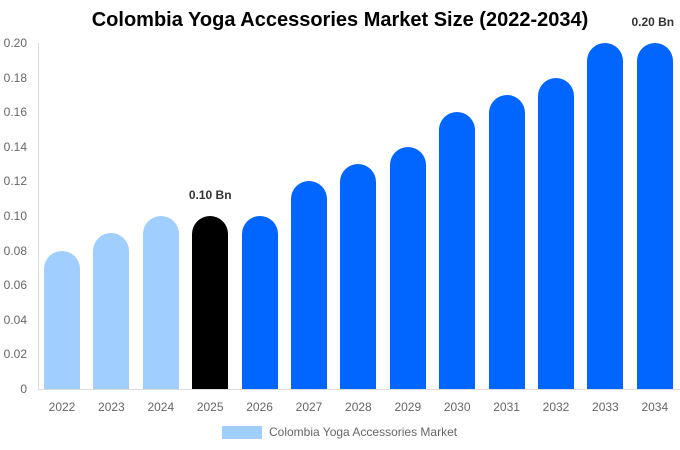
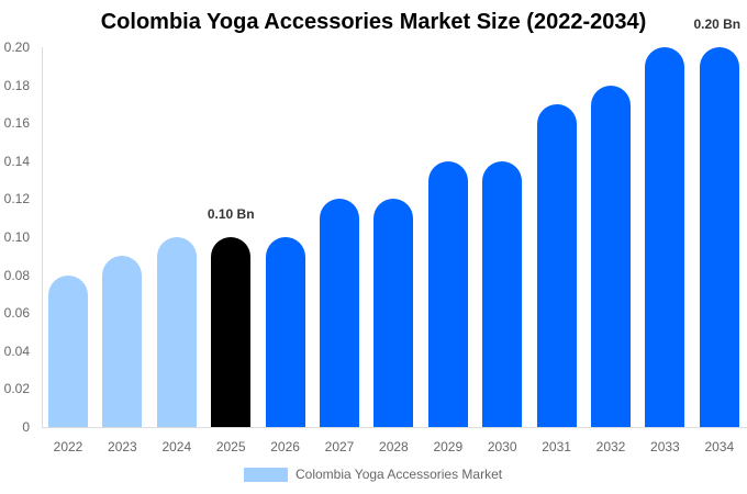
2028: 0.13 -> 0.12
2030: 0.16 -> 0.14
